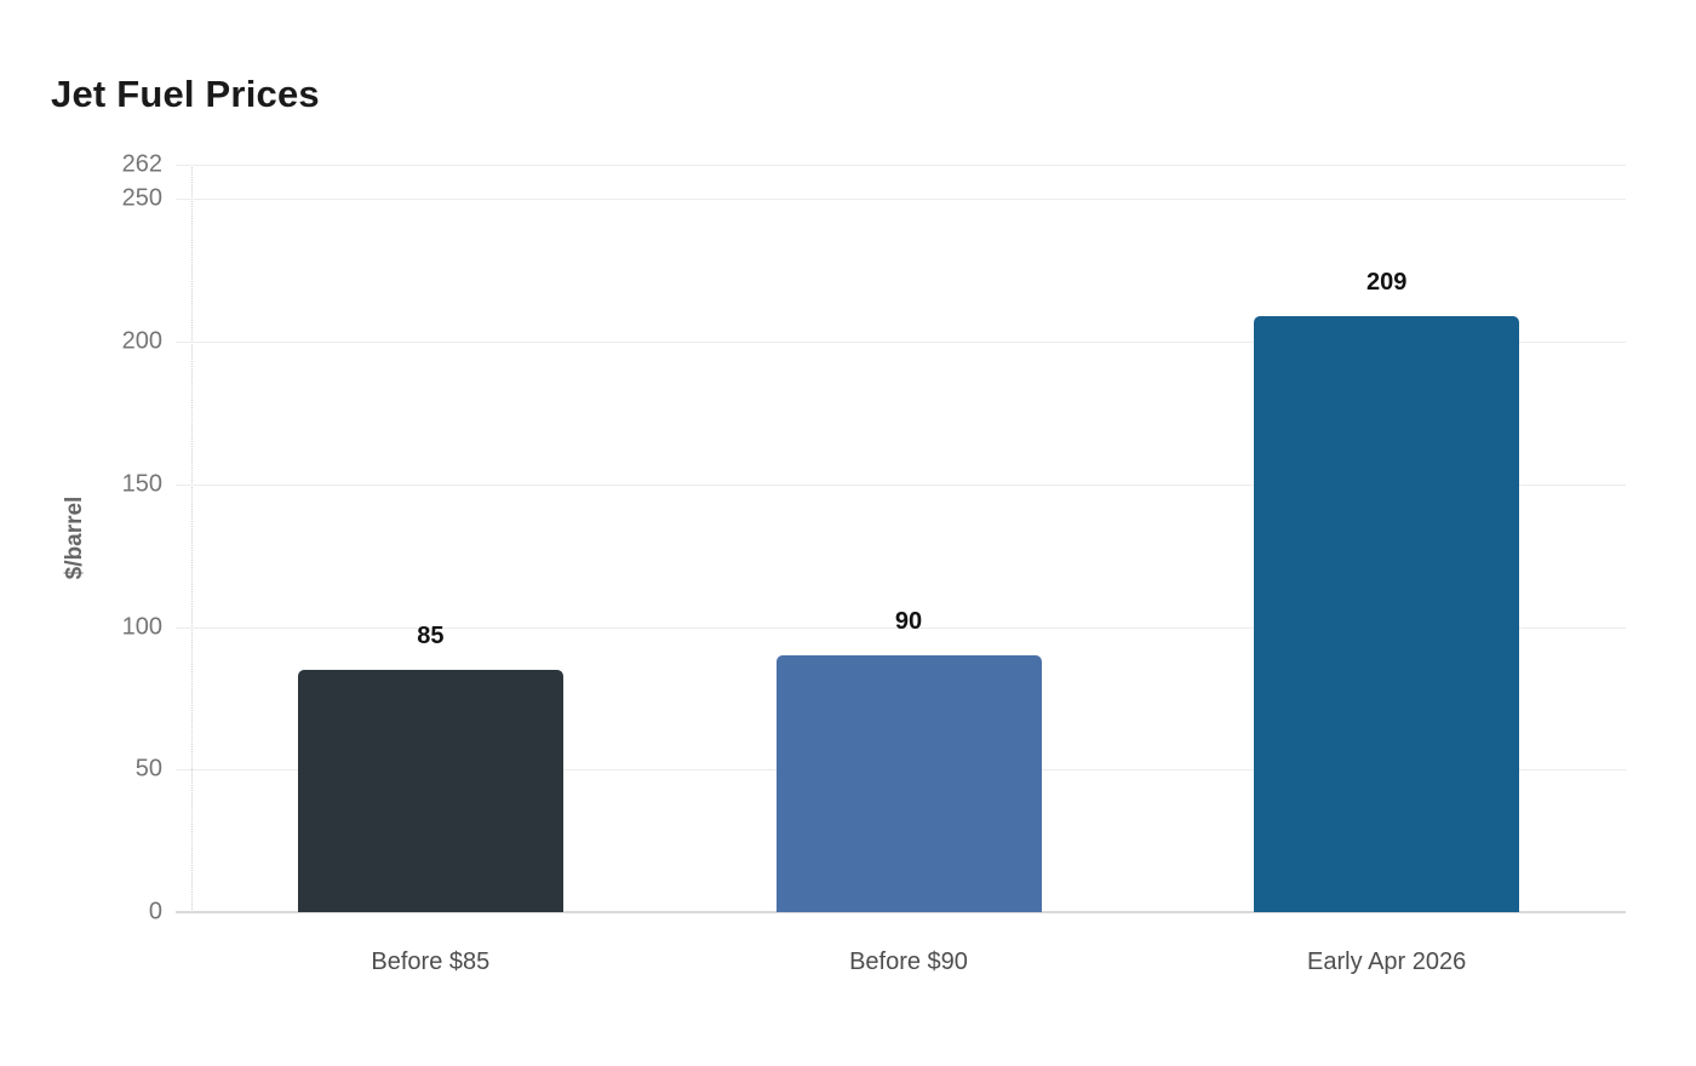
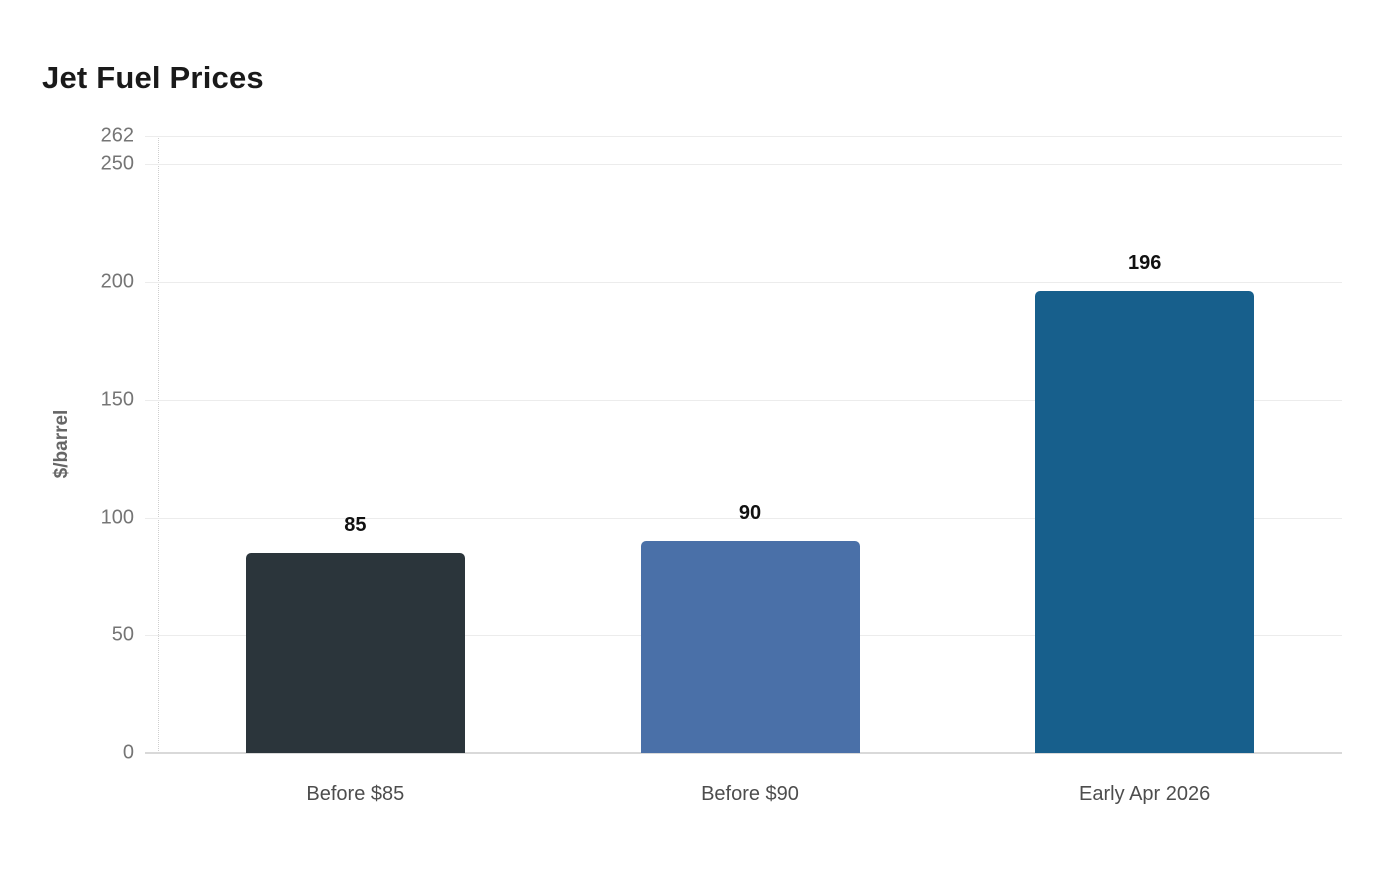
Early Apr 2026: 209 -> 196
